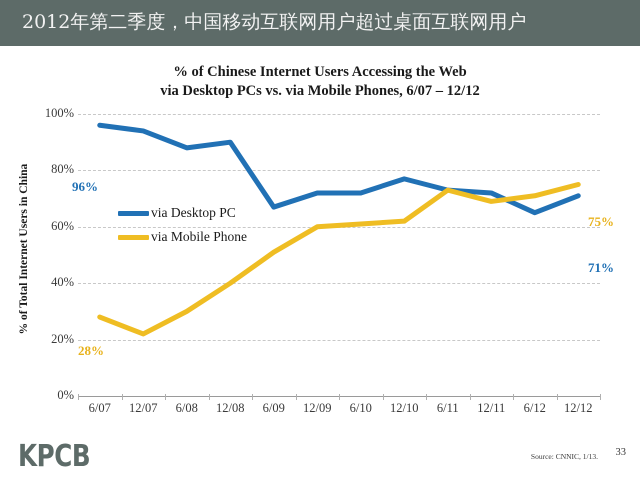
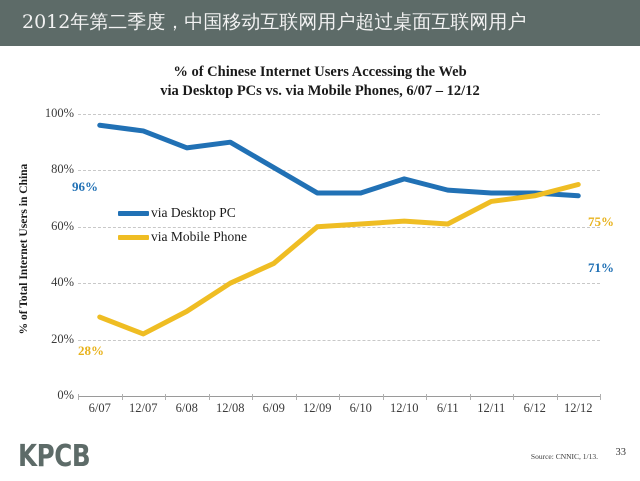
via Desktop PC/6/09: 67% -> 81%
via Mobile Phone/6/09: 51% -> 47%
via Mobile Phone/6/11: 73% -> 61%
via Desktop PC/6/12: 65% -> 72%
